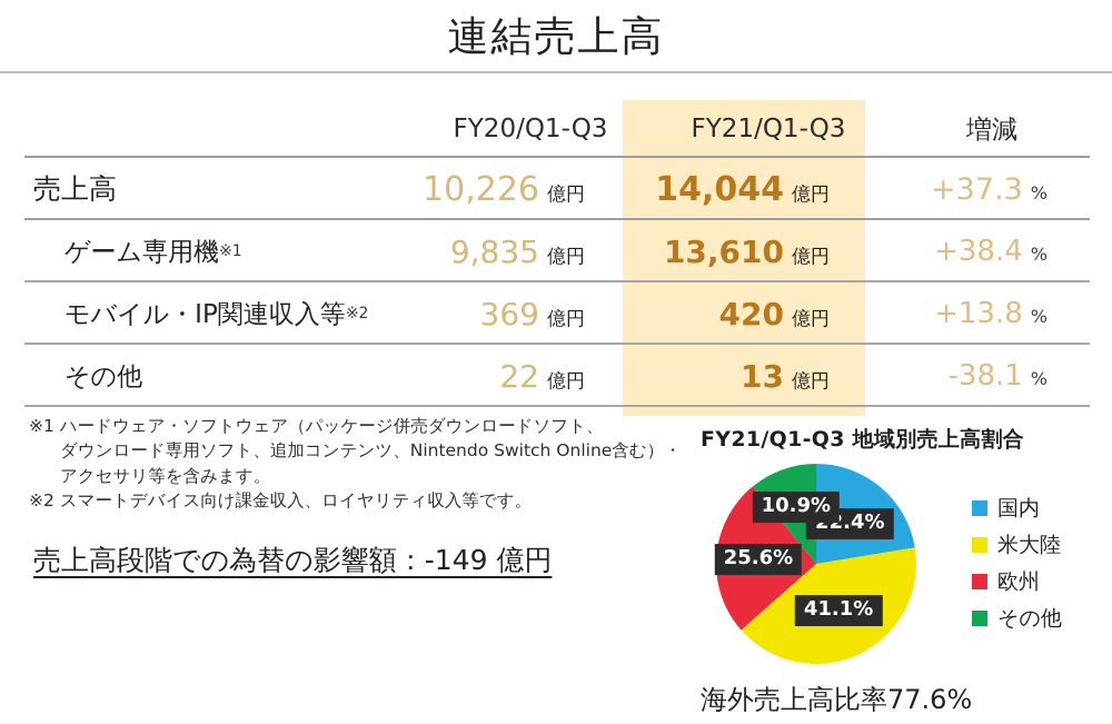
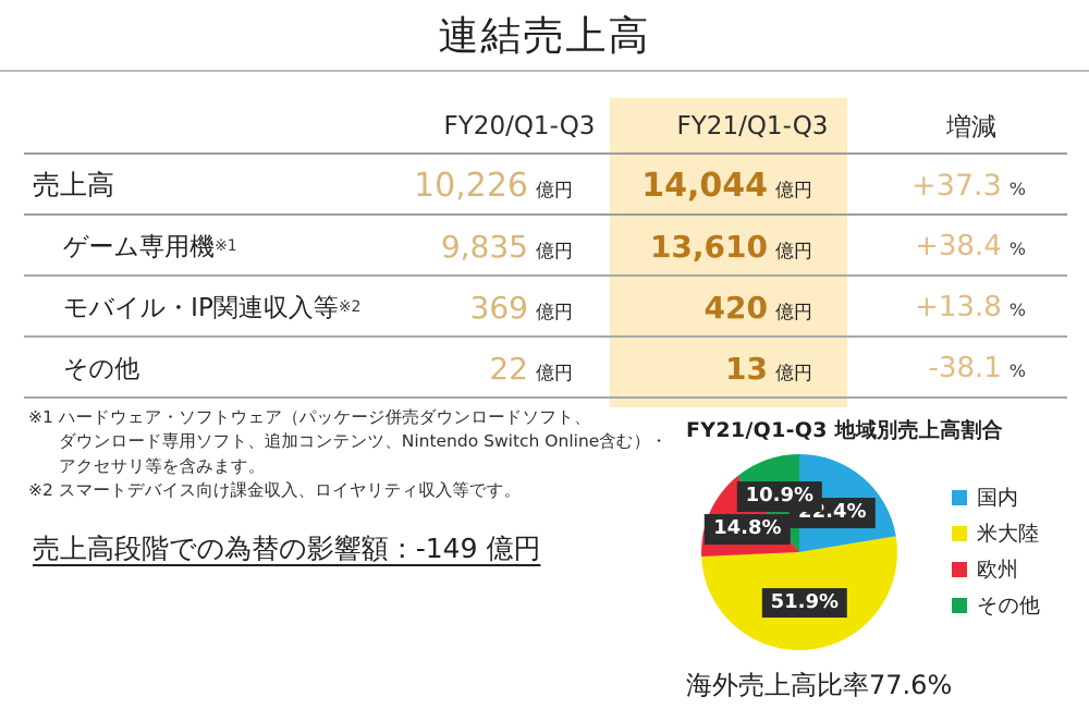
米大陸: 41.1% -> 51.9%
欧州: 25.6% -> 14.8%
